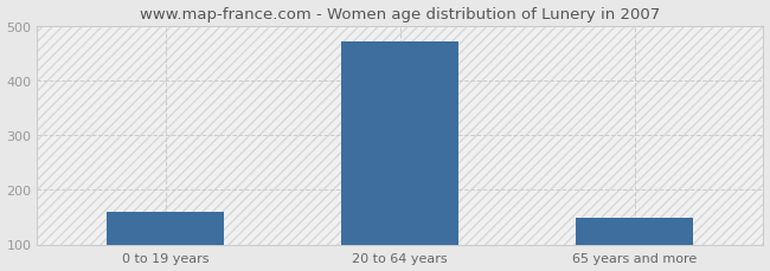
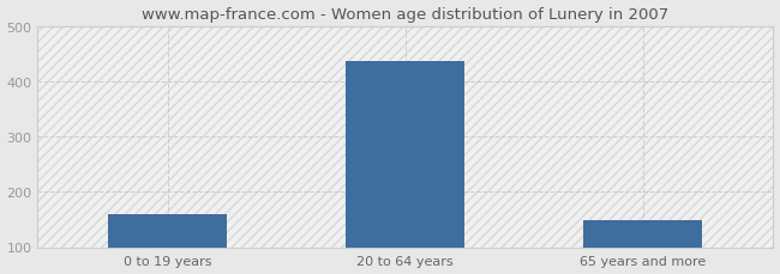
20 to 64 years: 470 -> 437
